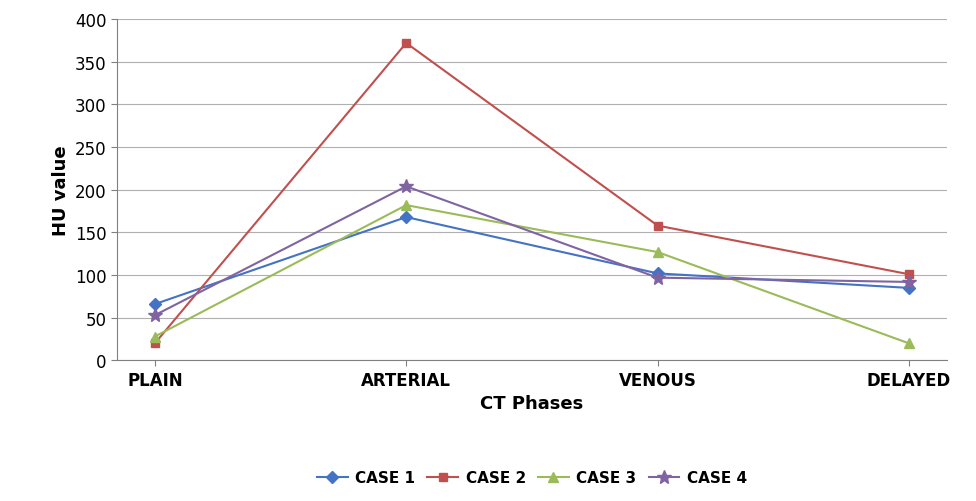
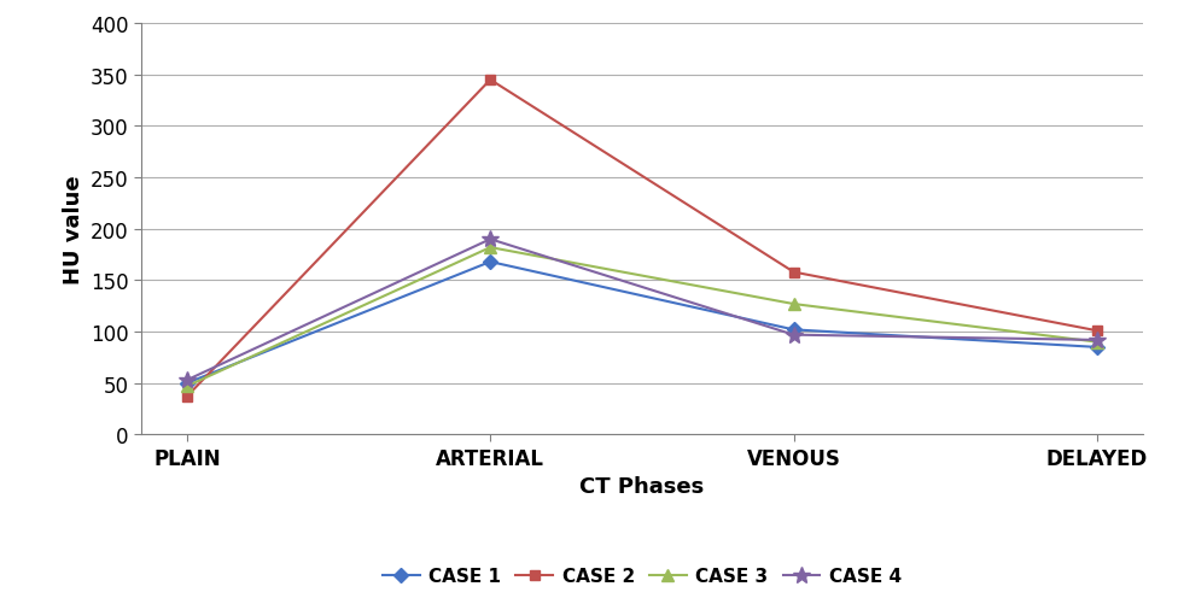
CASE 1/PLAIN: 66 -> 50
CASE 2/PLAIN: 20 -> 37
CASE 3/PLAIN: 28 -> 47
CASE 2/ARTERIAL: 372 -> 345
CASE 4/ARTERIAL: 204 -> 190
CASE 3/DELAYED: 20 -> 90
